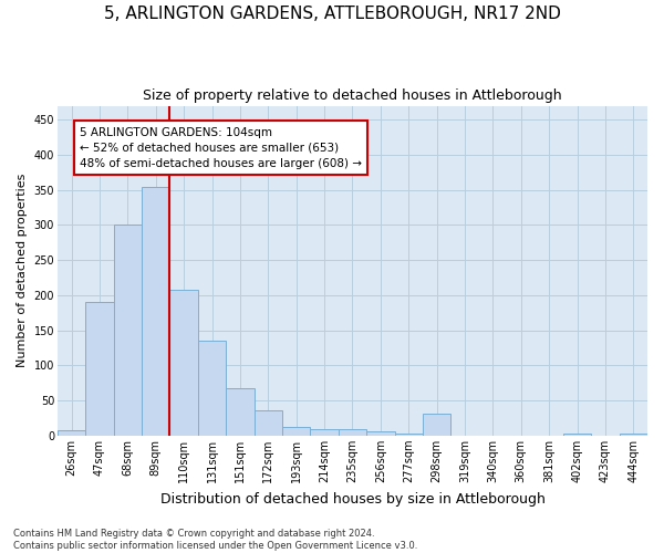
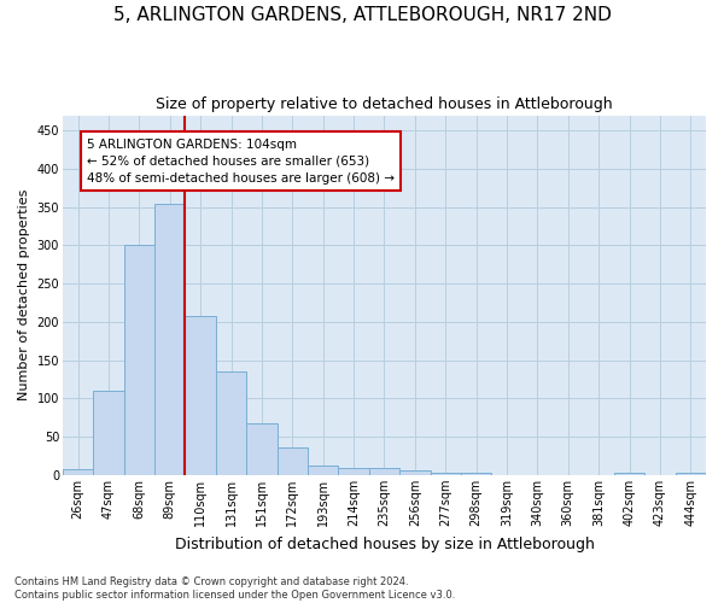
47sqm: 190 -> 110
298sqm: 32 -> 3
